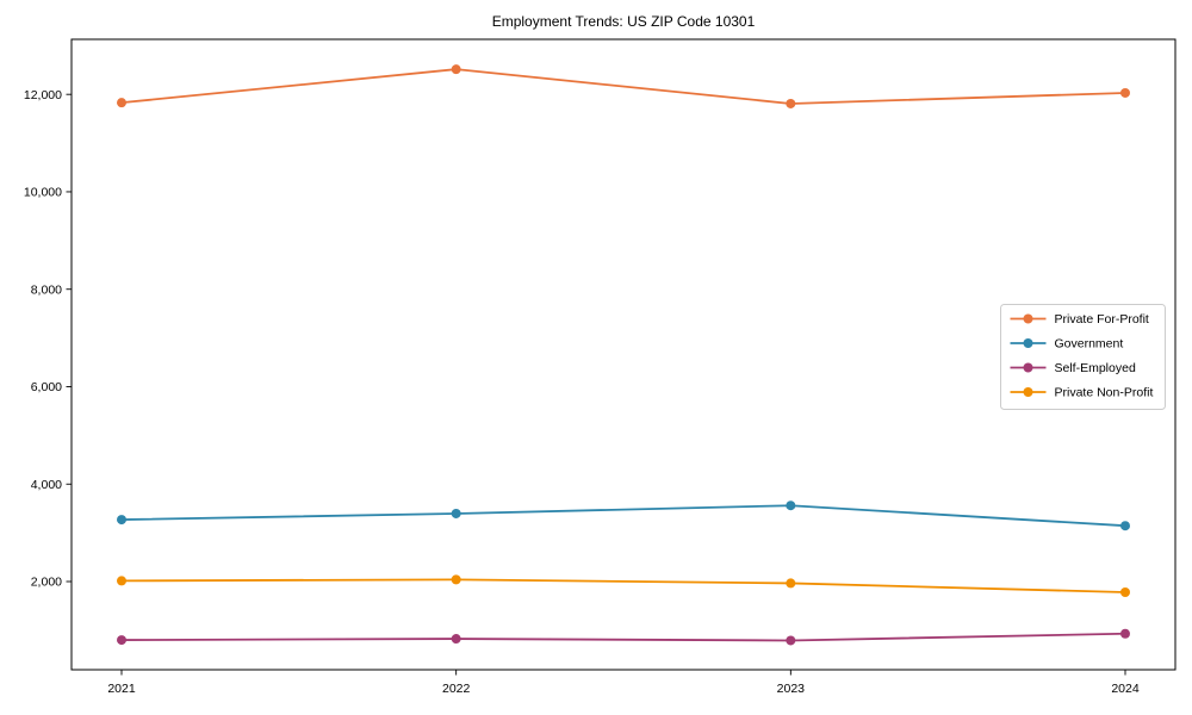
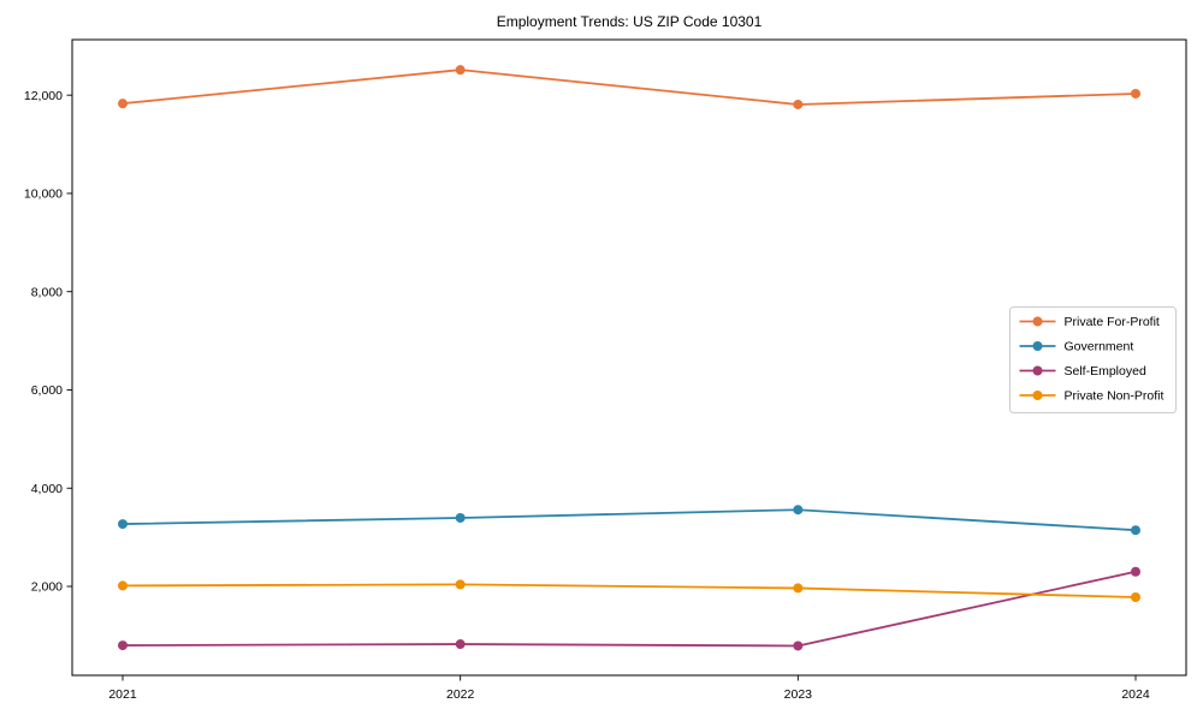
Self-Employed/2024: 900 -> 2300
